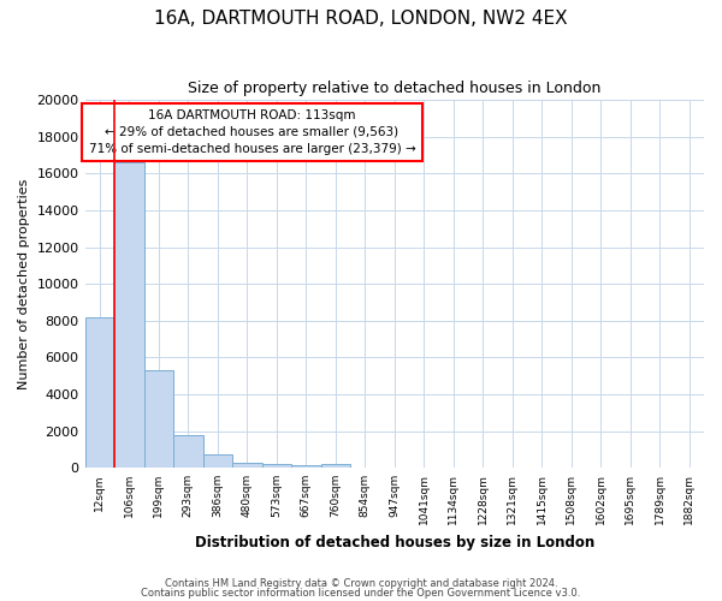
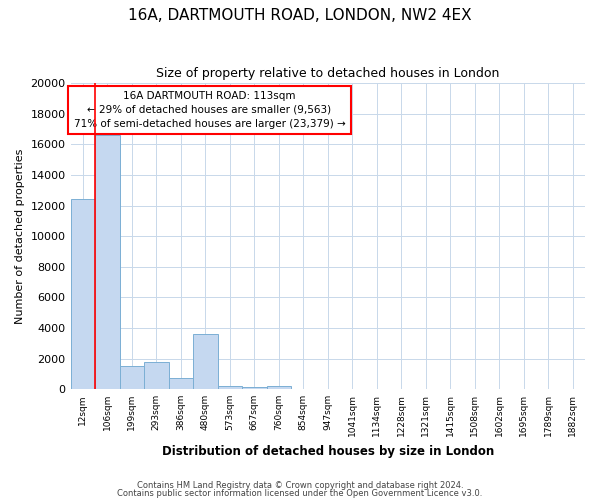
12sqm: 8200 -> 12400
199sqm: 5300 -> 1500
480sqm: 300 -> 3600
